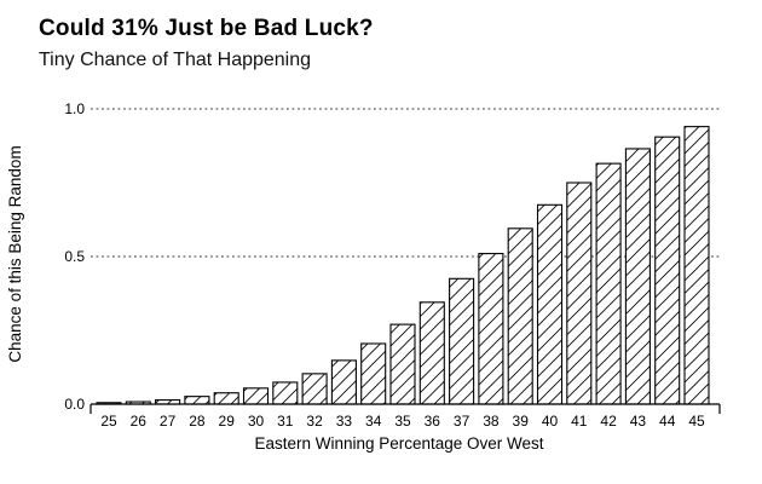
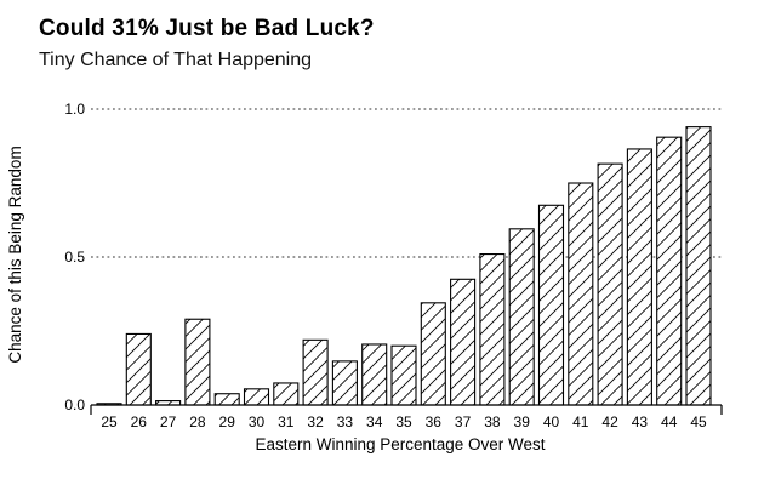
26: 0.01 -> 0.24
28: 0.03 -> 0.29
32: 0.10 -> 0.22
35: 0.27 -> 0.20
